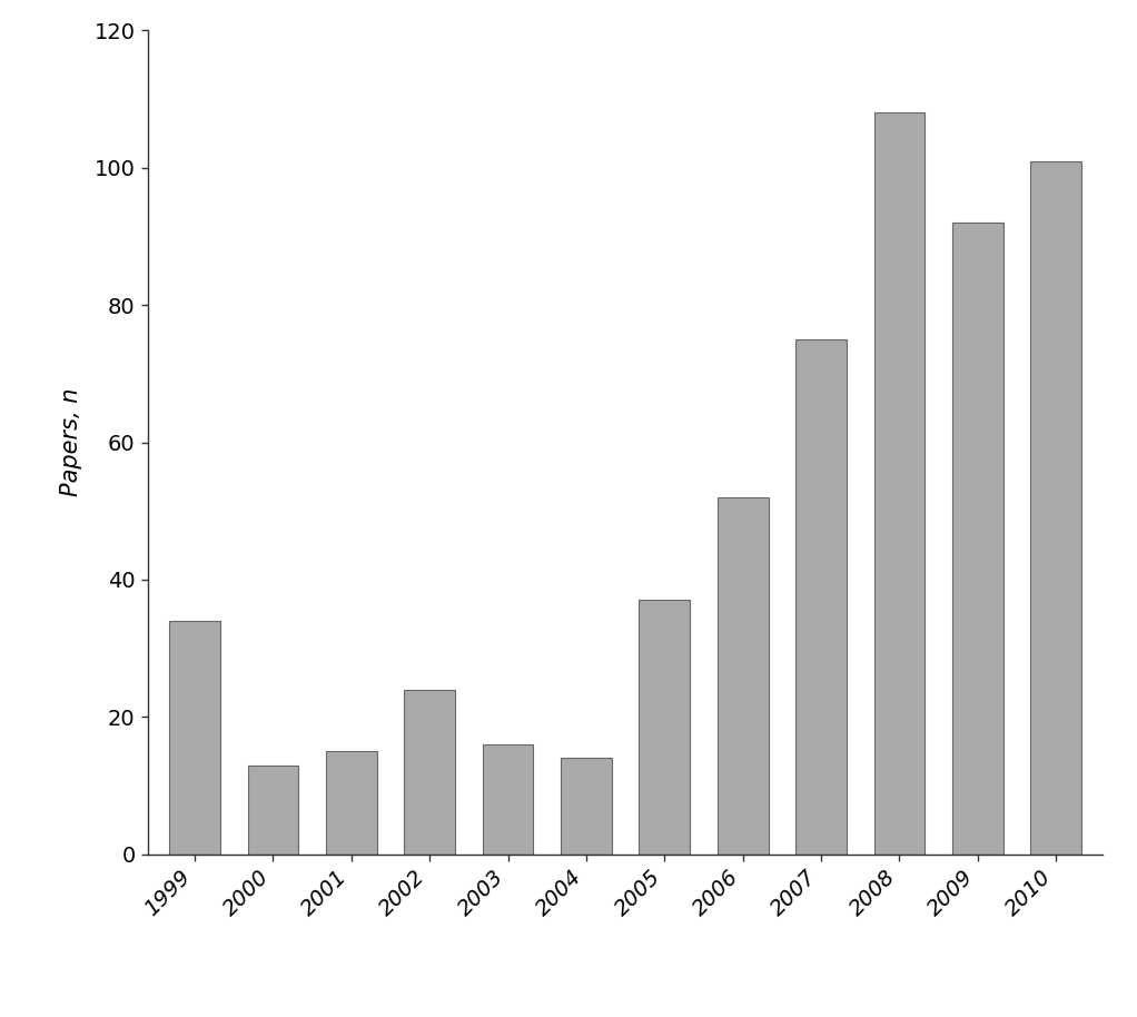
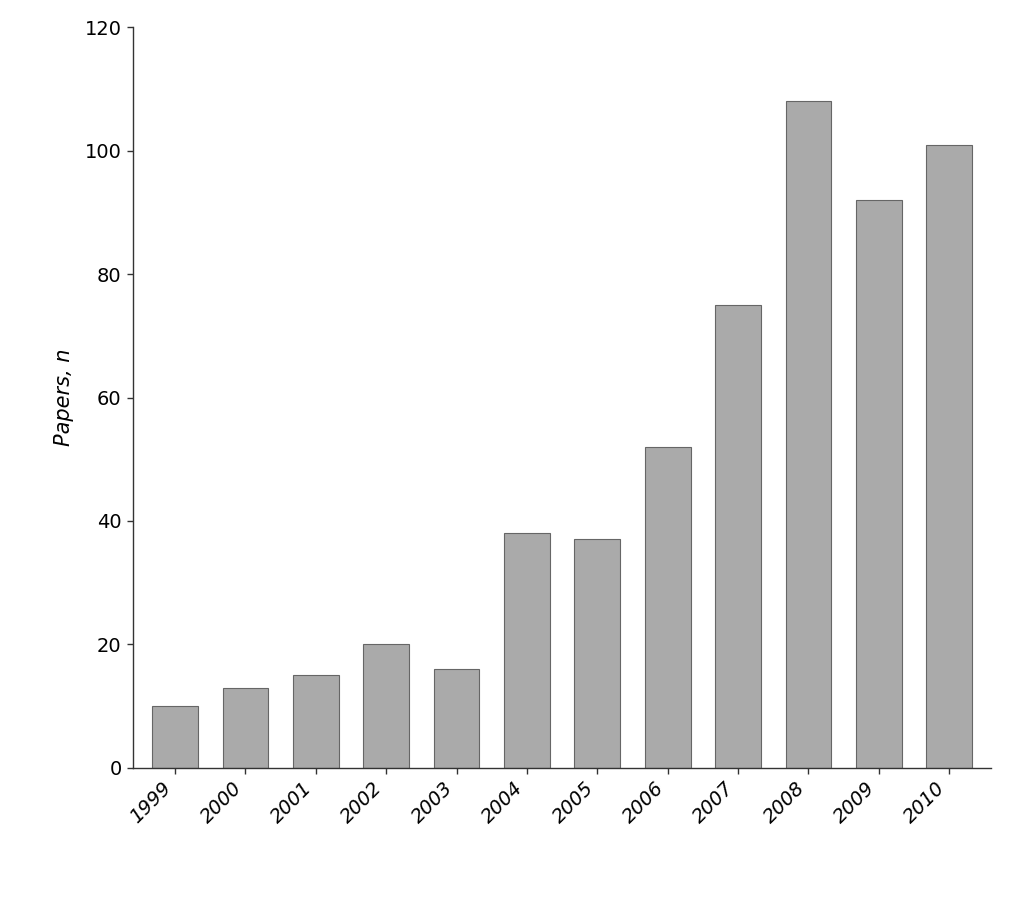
1999: 34 -> 10
2002: 24 -> 20
2004: 14 -> 38
